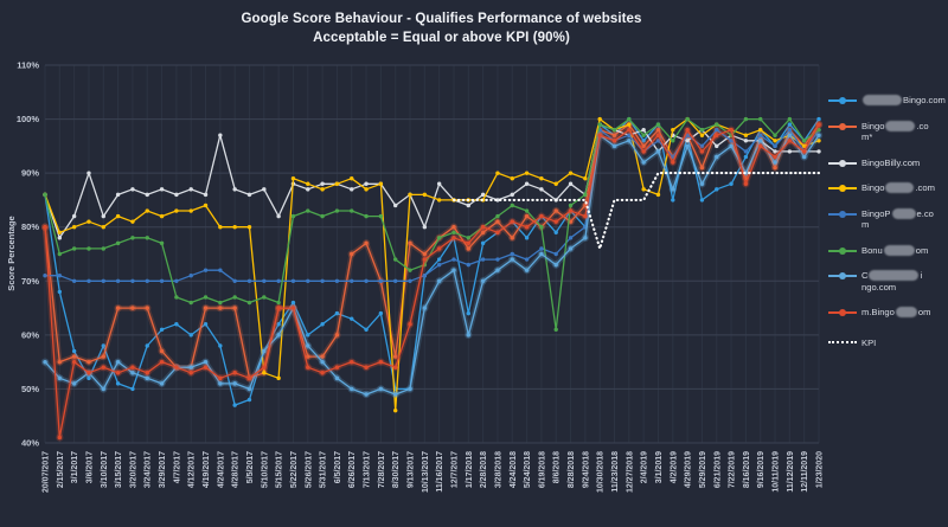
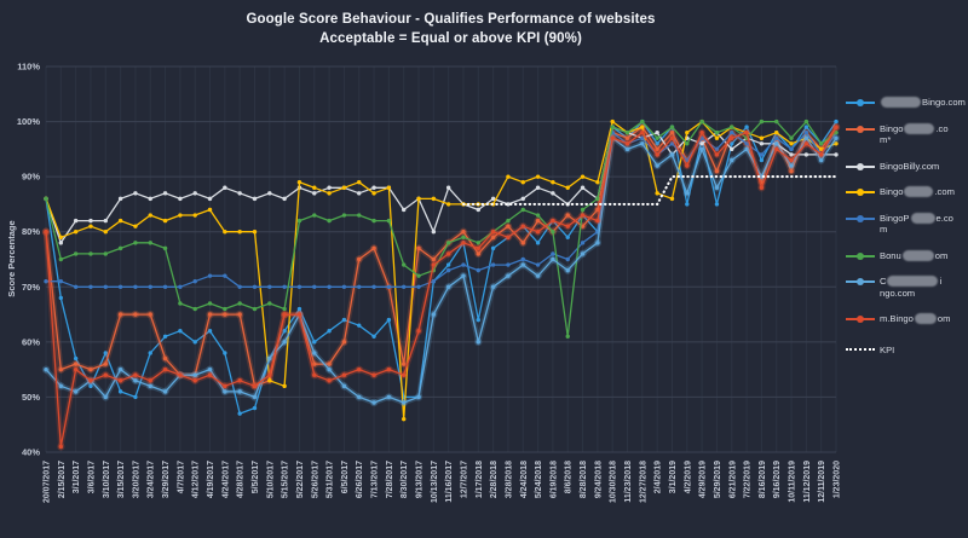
BingoBilly.com/3/6/2017: 90% -> 82%
BingoBilly.com/4/24/2017: 97% -> 88%
BingoBilly.com/5/15/2017: 82% -> 86%
KPI/10/30/2018: 76% -> 85%
Bingo.com/6/21/2019: 87% -> 96%
Bingo.com/7/22/2019: 88% -> 99%
